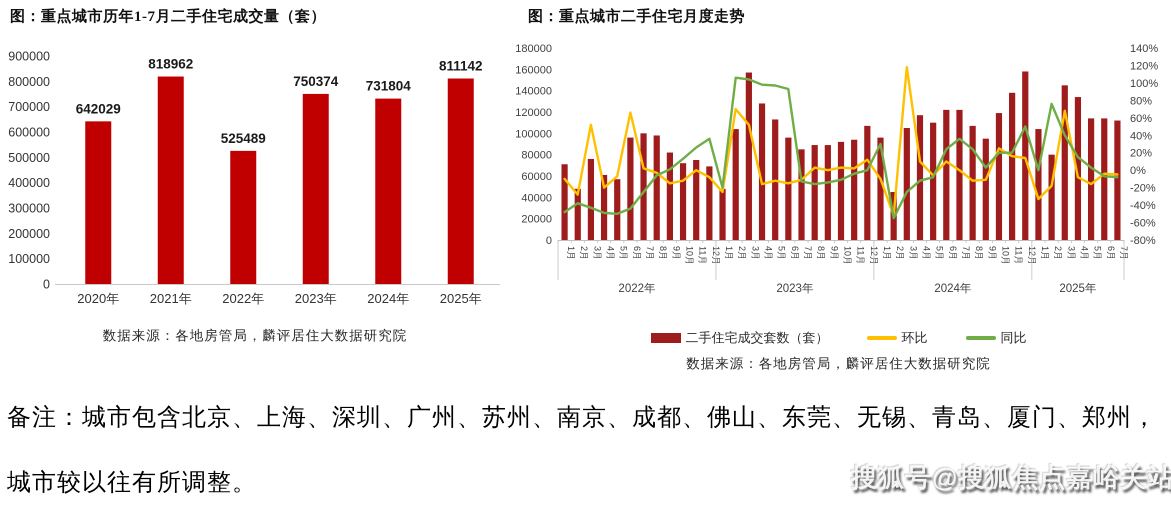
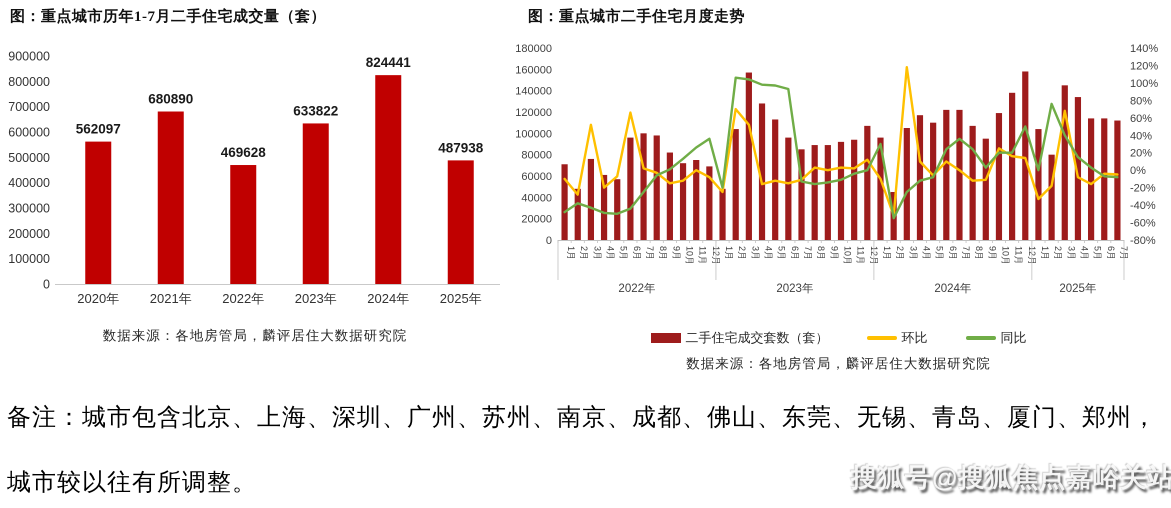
图：重点城市历年1-7月二手住宅成交量（套）/2020年: 642029 -> 562097
图：重点城市历年1-7月二手住宅成交量（套）/2021年: 818962 -> 680890
图：重点城市历年1-7月二手住宅成交量（套）/2022年: 525489 -> 469628
图：重点城市历年1-7月二手住宅成交量（套）/2023年: 750374 -> 633822
图：重点城市历年1-7月二手住宅成交量（套）/2024年: 731804 -> 824441
图：重点城市历年1-7月二手住宅成交量（套）/2025年: 811142 -> 487938
